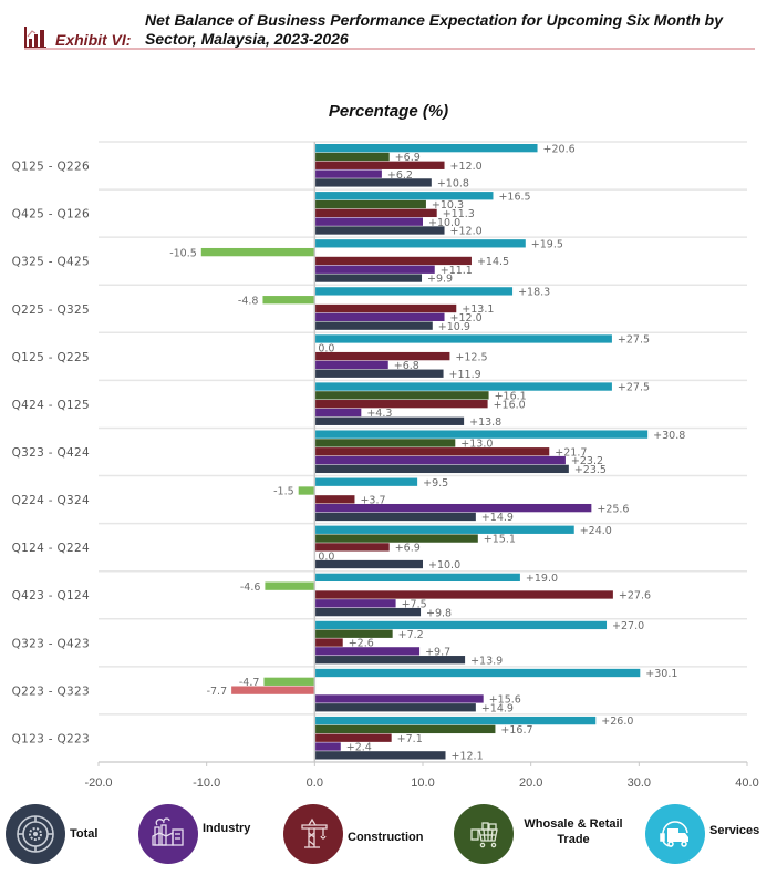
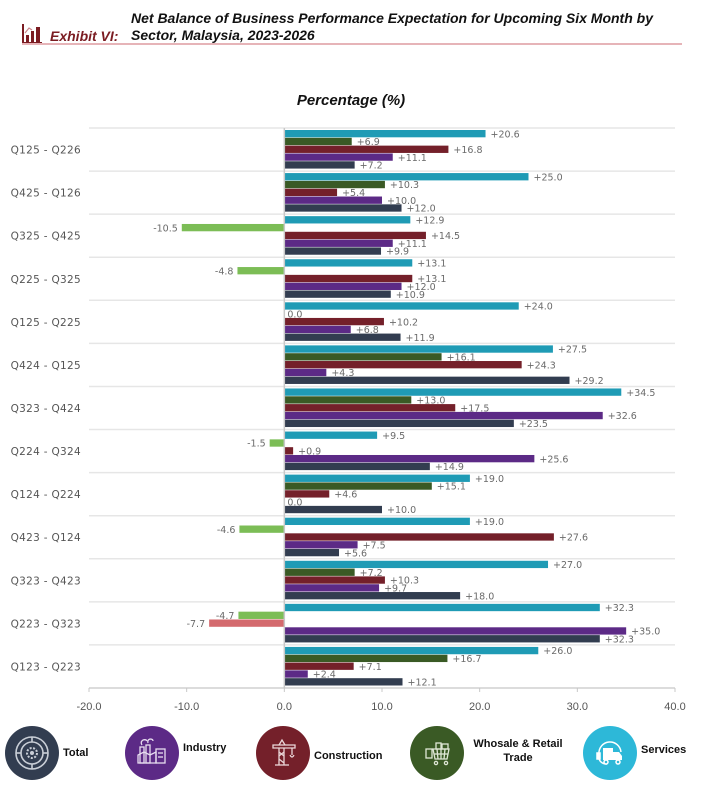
Construction/Q125 - Q226: +12.0 -> +16.8
Industry/Q125 - Q226: +6.2 -> +11.1
Total/Q125 - Q226: +10.8 -> +7.2
Services/Q425 - Q126: +16.5 -> +25.0
Construction/Q425 - Q126: +11.3 -> +5.4
Services/Q325 - Q425: +19.5 -> +12.9
Services/Q225 - Q325: +18.3 -> +13.1
Services/Q125 - Q225: +27.5 -> +24.0
Construction/Q125 - Q225: +12.5 -> +10.2
Construction/Q424 - Q125: +16.0 -> +24.3
Total/Q424 - Q125: +13.8 -> +29.2
Services/Q323 - Q424: +30.8 -> +34.5
Construction/Q323 - Q424: +21.7 -> +17.5
Industry/Q323 - Q424: +23.2 -> +32.6
Construction/Q224 - Q324: +3.7 -> +0.9
Services/Q124 - Q224: +24.0 -> +19.0
Construction/Q124 - Q224: +6.9 -> +4.6
Total/Q423 - Q124: +9.8 -> +5.6
Construction/Q323 - Q423: +2.6 -> +10.3
Total/Q323 - Q423: +13.9 -> +18.0
Services/Q223 - Q323: +30.1 -> +32.3
Industry/Q223 - Q323: +15.6 -> +35.0
Total/Q223 - Q323: +14.9 -> +32.3
